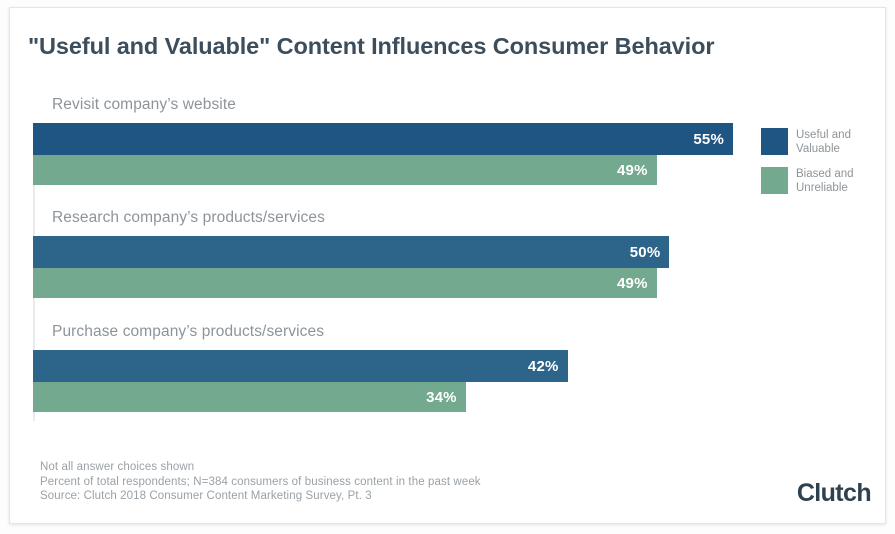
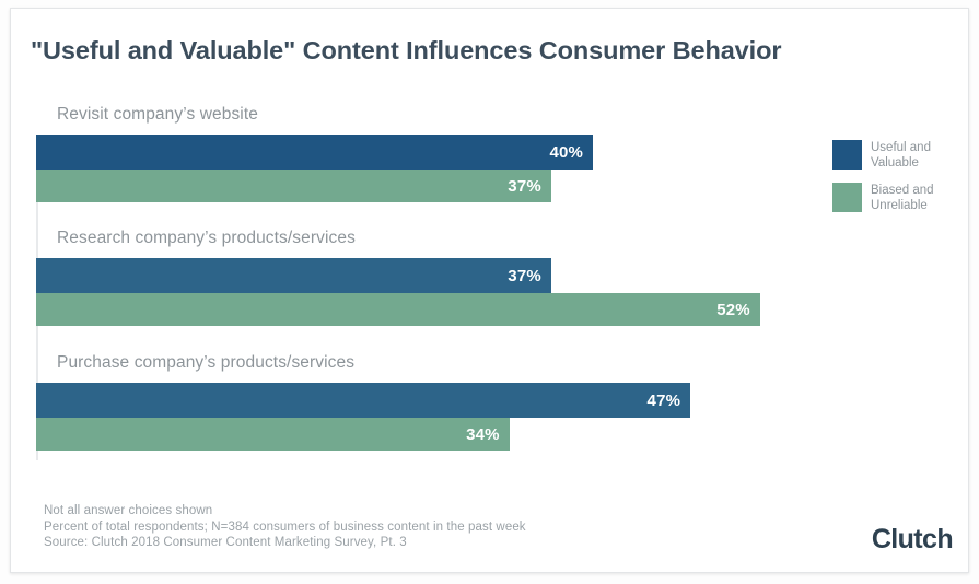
Useful and Valuable/Revisit company’s website: 55% -> 40%
Biased and Unreliable/Revisit company’s website: 49% -> 37%
Useful and Valuable/Research company’s products/services: 50% -> 37%
Biased and Unreliable/Research company’s products/services: 49% -> 52%
Useful and Valuable/Purchase company’s products/services: 42% -> 47%
